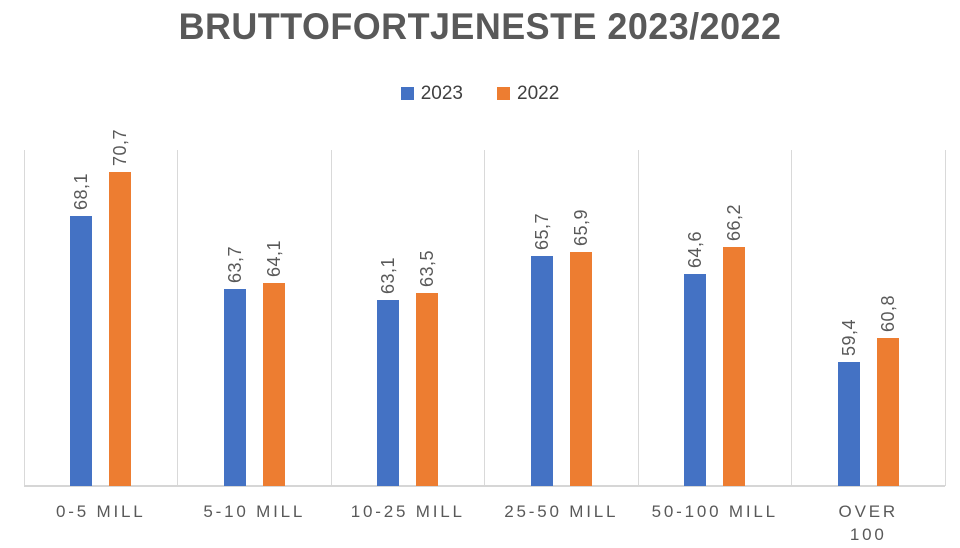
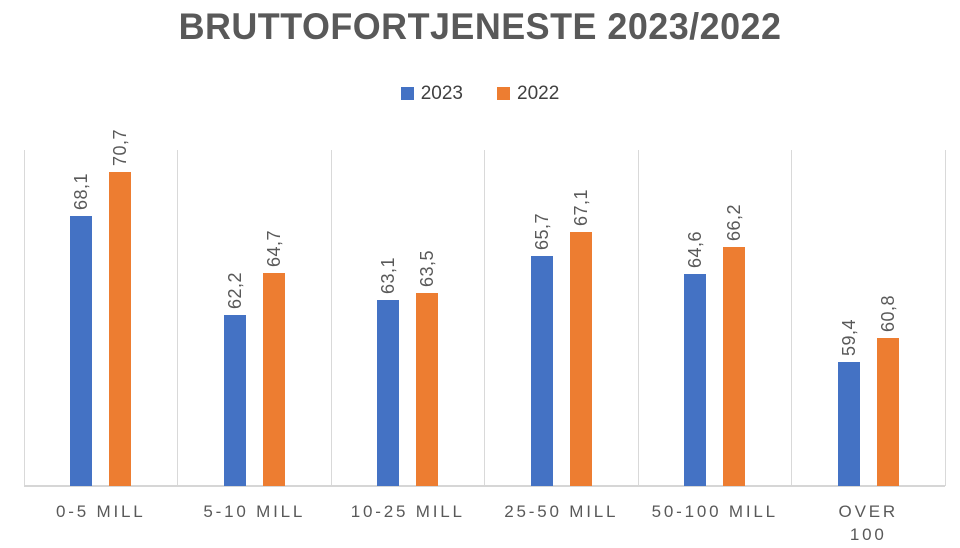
2023/5-10 MILL: 63,7 -> 62,2
2022/5-10 MILL: 64,1 -> 64,7
2022/25-50 MILL: 65,9 -> 67,1
